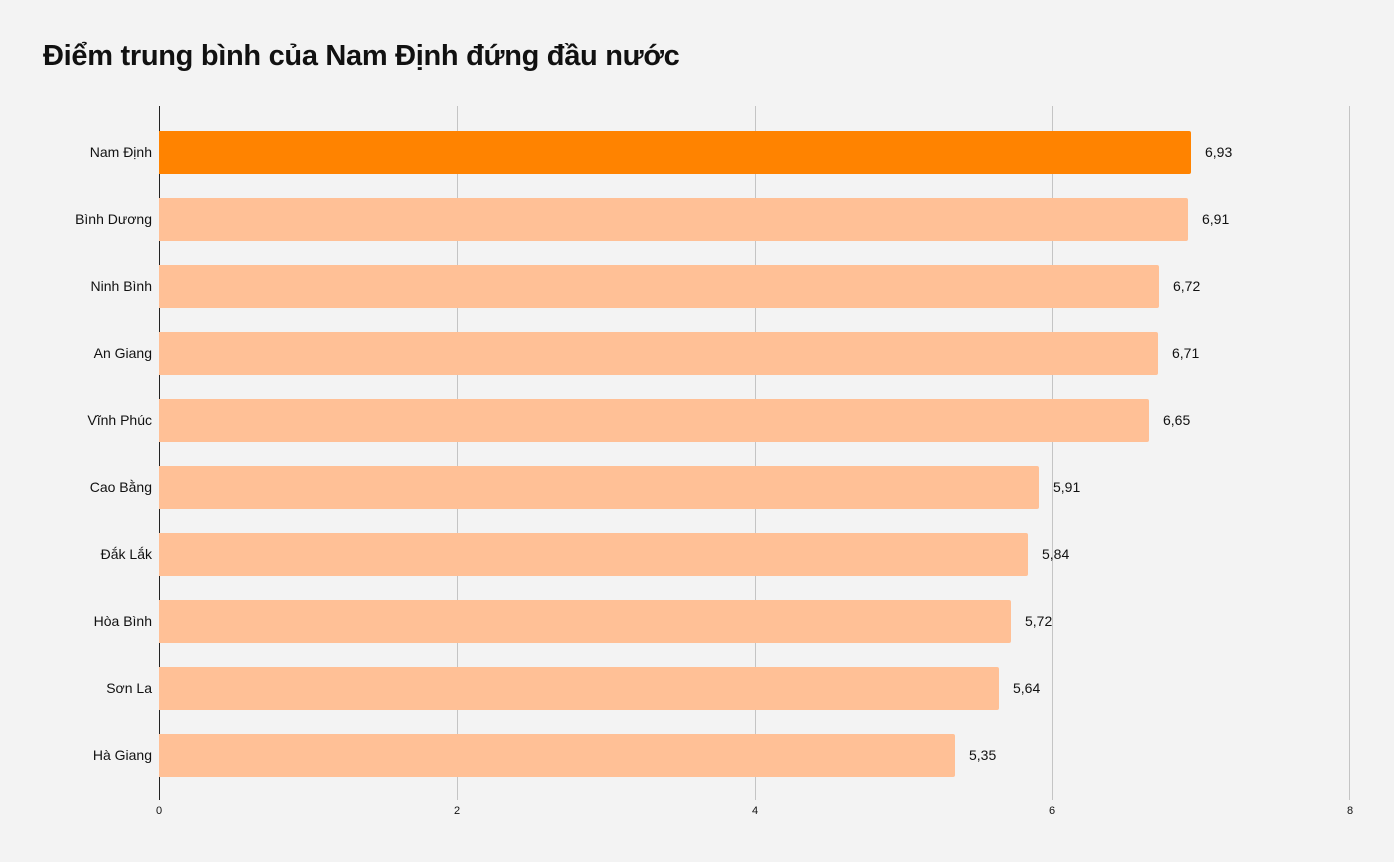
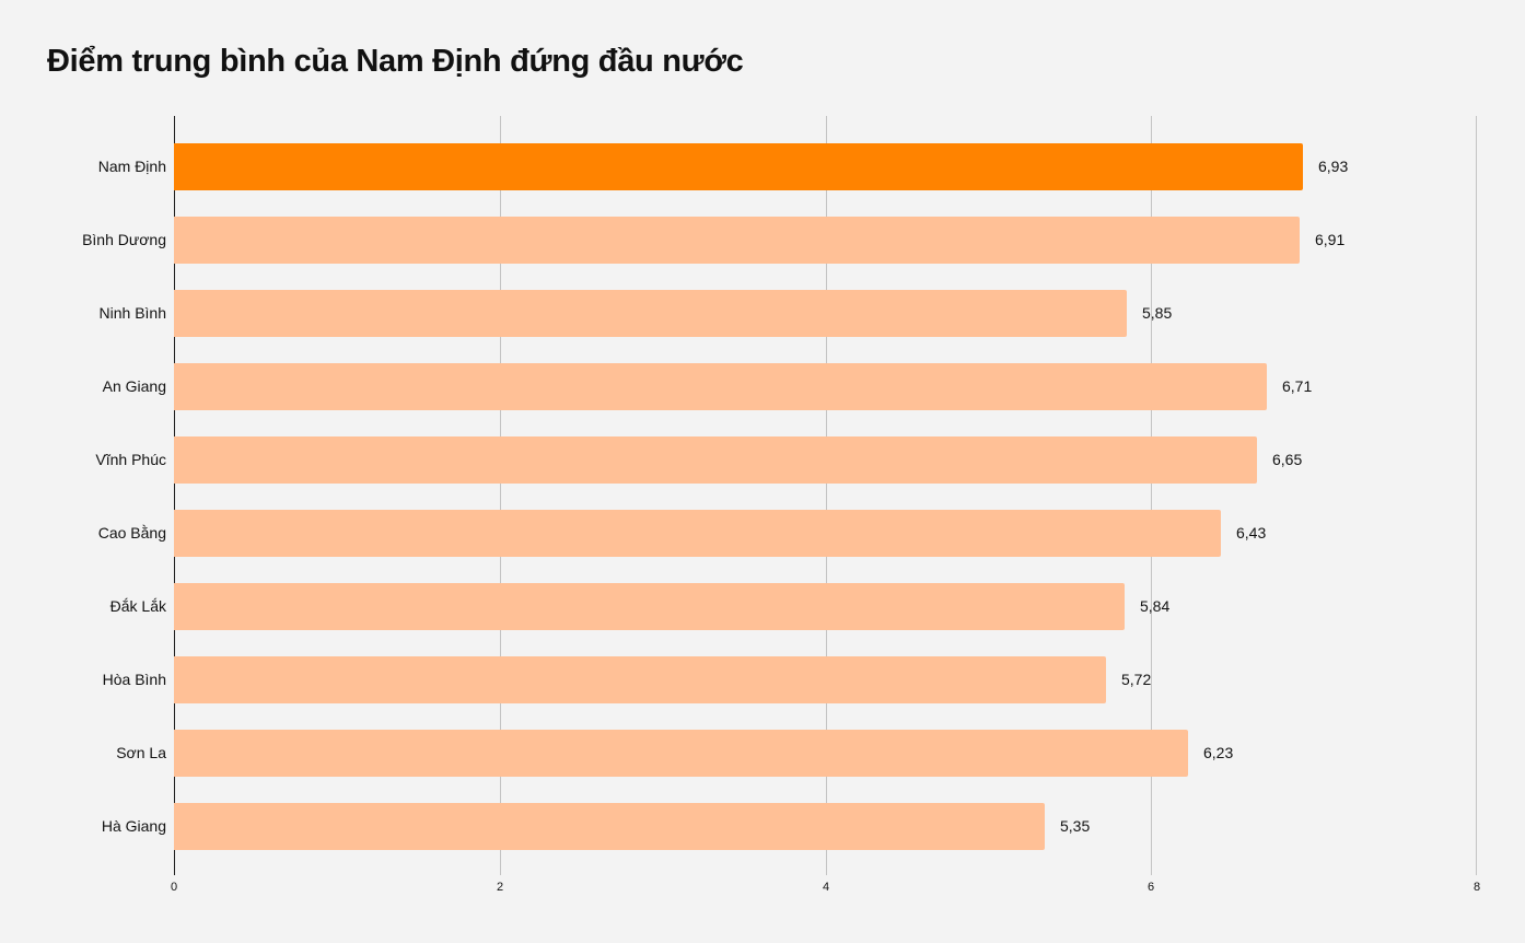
Ninh Bình: 6,72 -> 5,85
Cao Bằng: 5,91 -> 6,43
Sơn La: 5,64 -> 6,23
